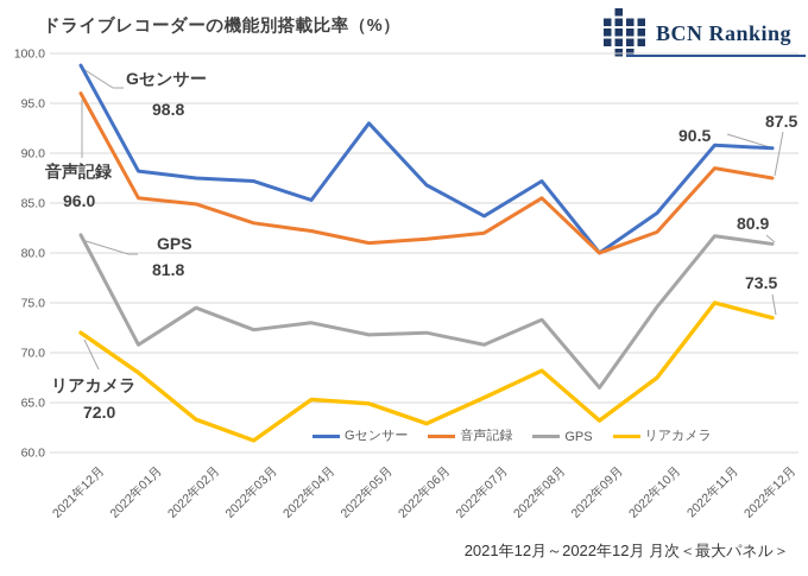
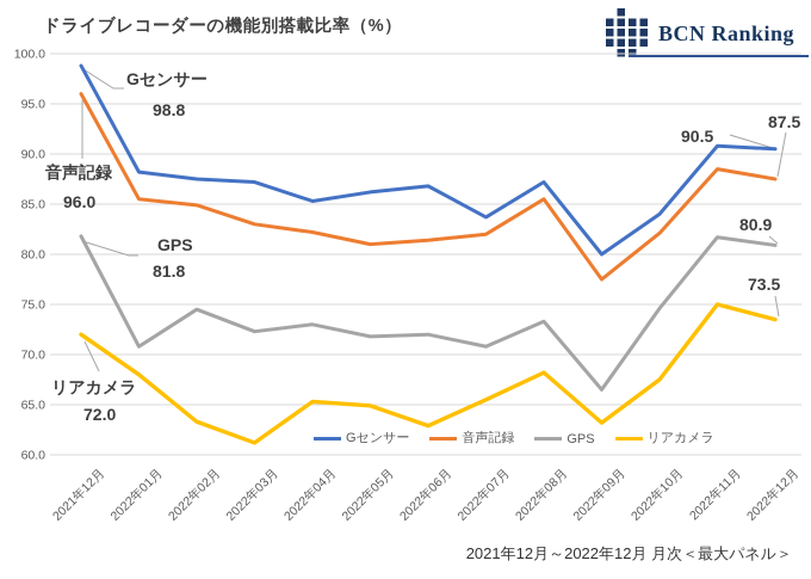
Gセンサー/2022年05月: 93 -> 86
音声記録/2022年09月: 80 -> 78
